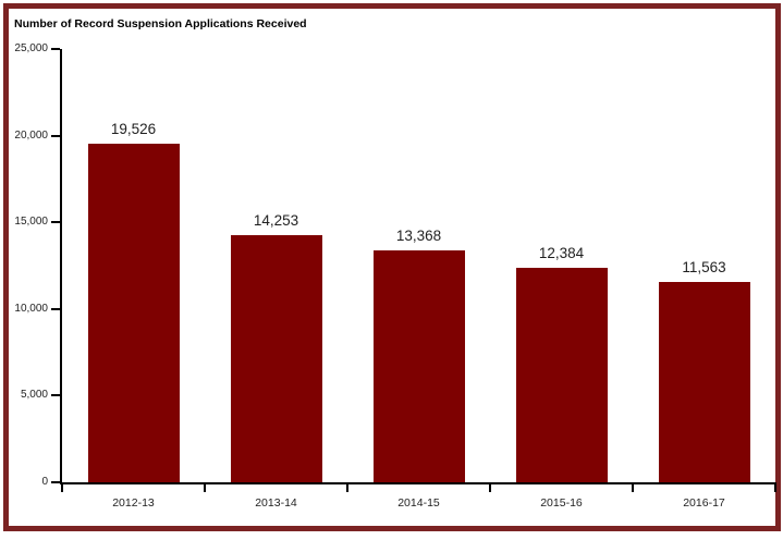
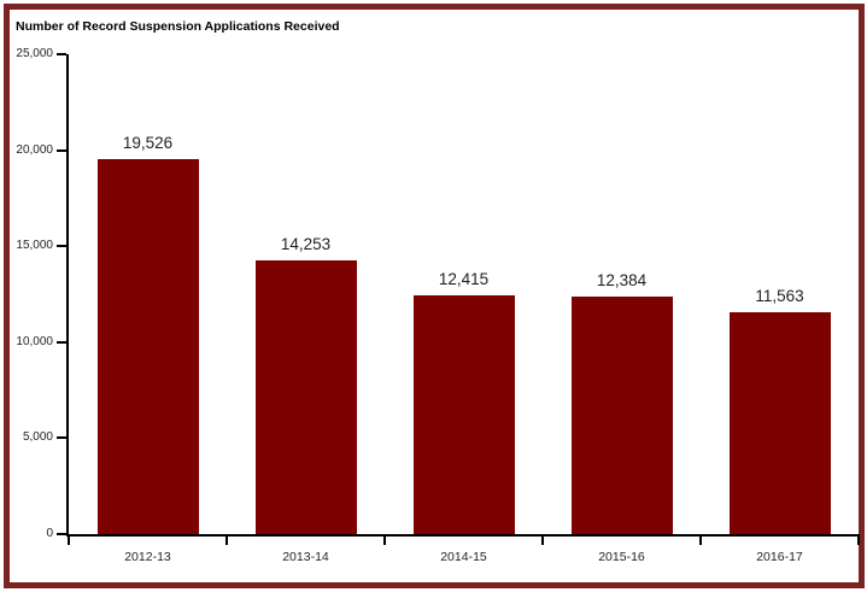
2014-15: 13,368 -> 12,415
